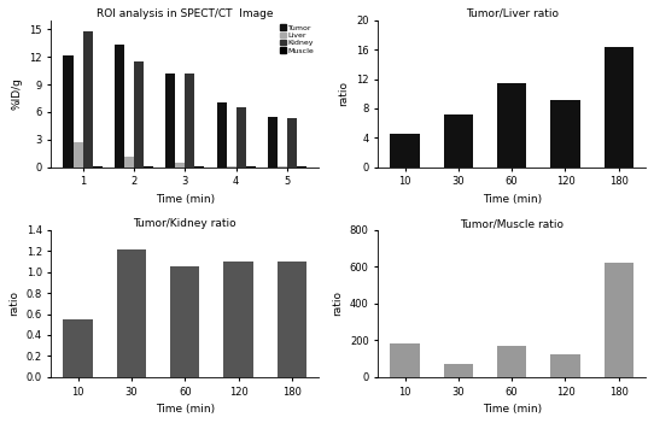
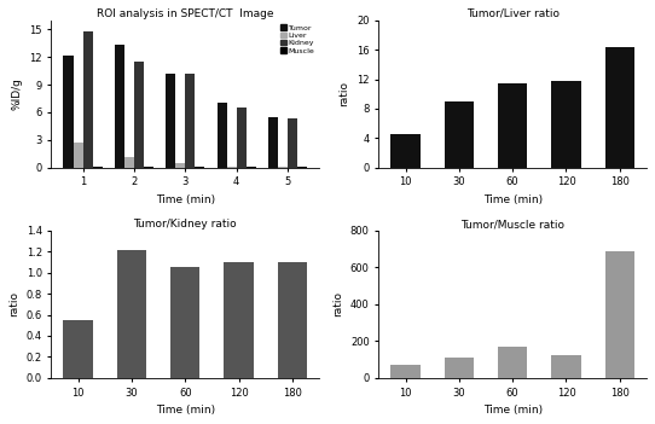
Tumor/Liver ratio/30: 7.2 -> 9.0
Tumor/Liver ratio/120: 9.2 -> 11.8
Tumor/Muscle ratio/10: 180 -> 70
Tumor/Muscle ratio/30: 70 -> 110
Tumor/Muscle ratio/180: 620 -> 690
